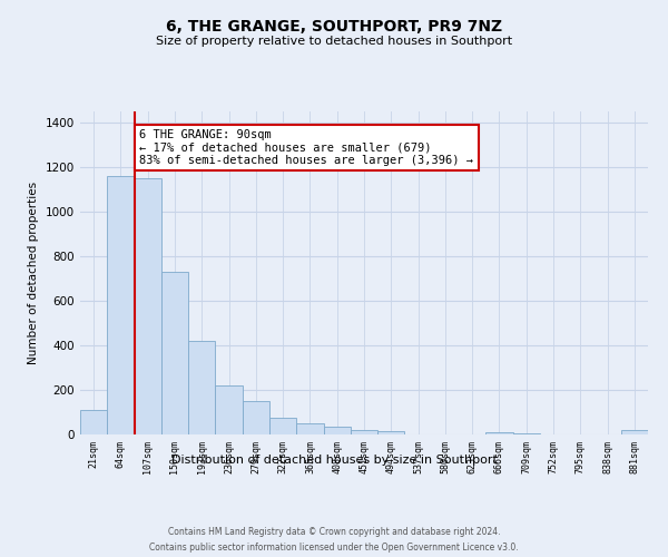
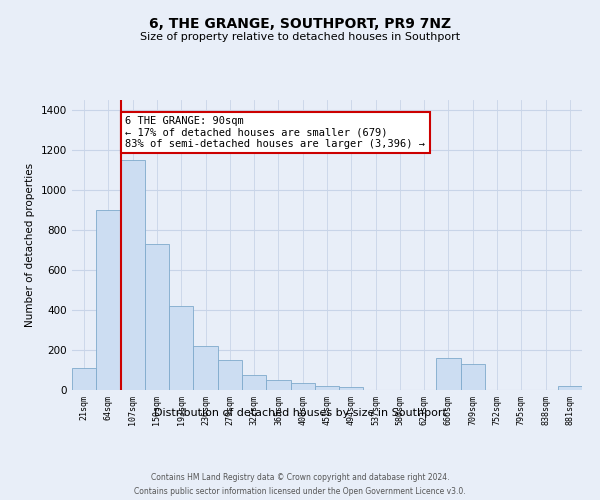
64sqm: 1160 -> 900
666sqm: 10 -> 160
709sqm: 0 -> 130
